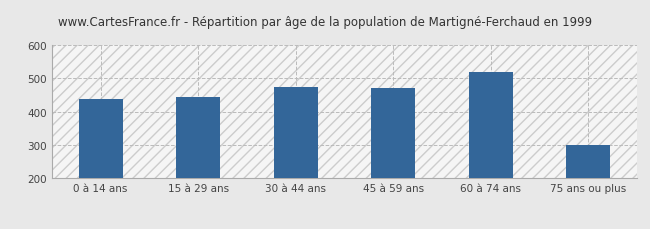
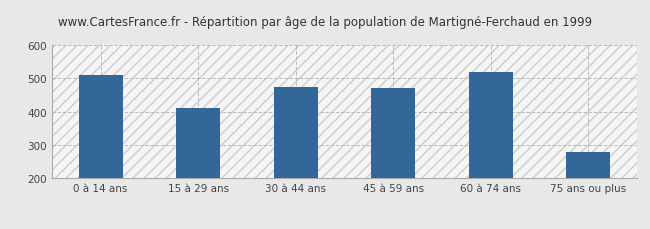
0 à 14 ans: 437 -> 510
15 à 29 ans: 443 -> 410
75 ans ou plus: 299 -> 280
